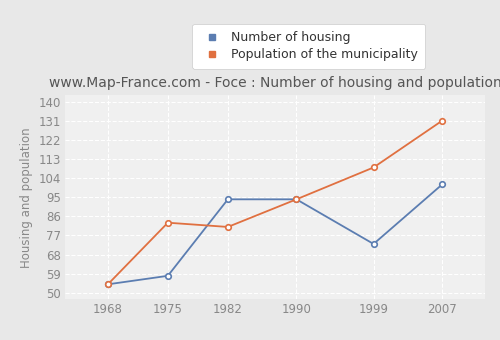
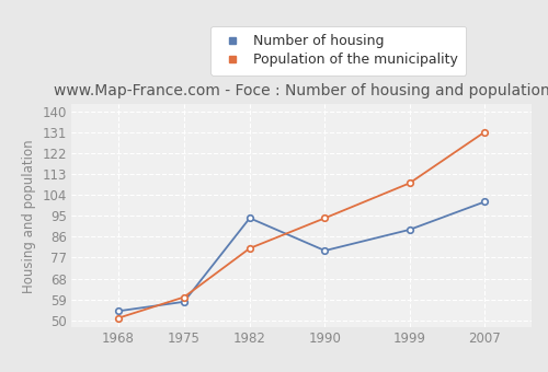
Population of the municipality/1968: 54 -> 51
Population of the municipality/1975: 83 -> 60
Number of housing/1990: 94 -> 80
Number of housing/1999: 73 -> 89
